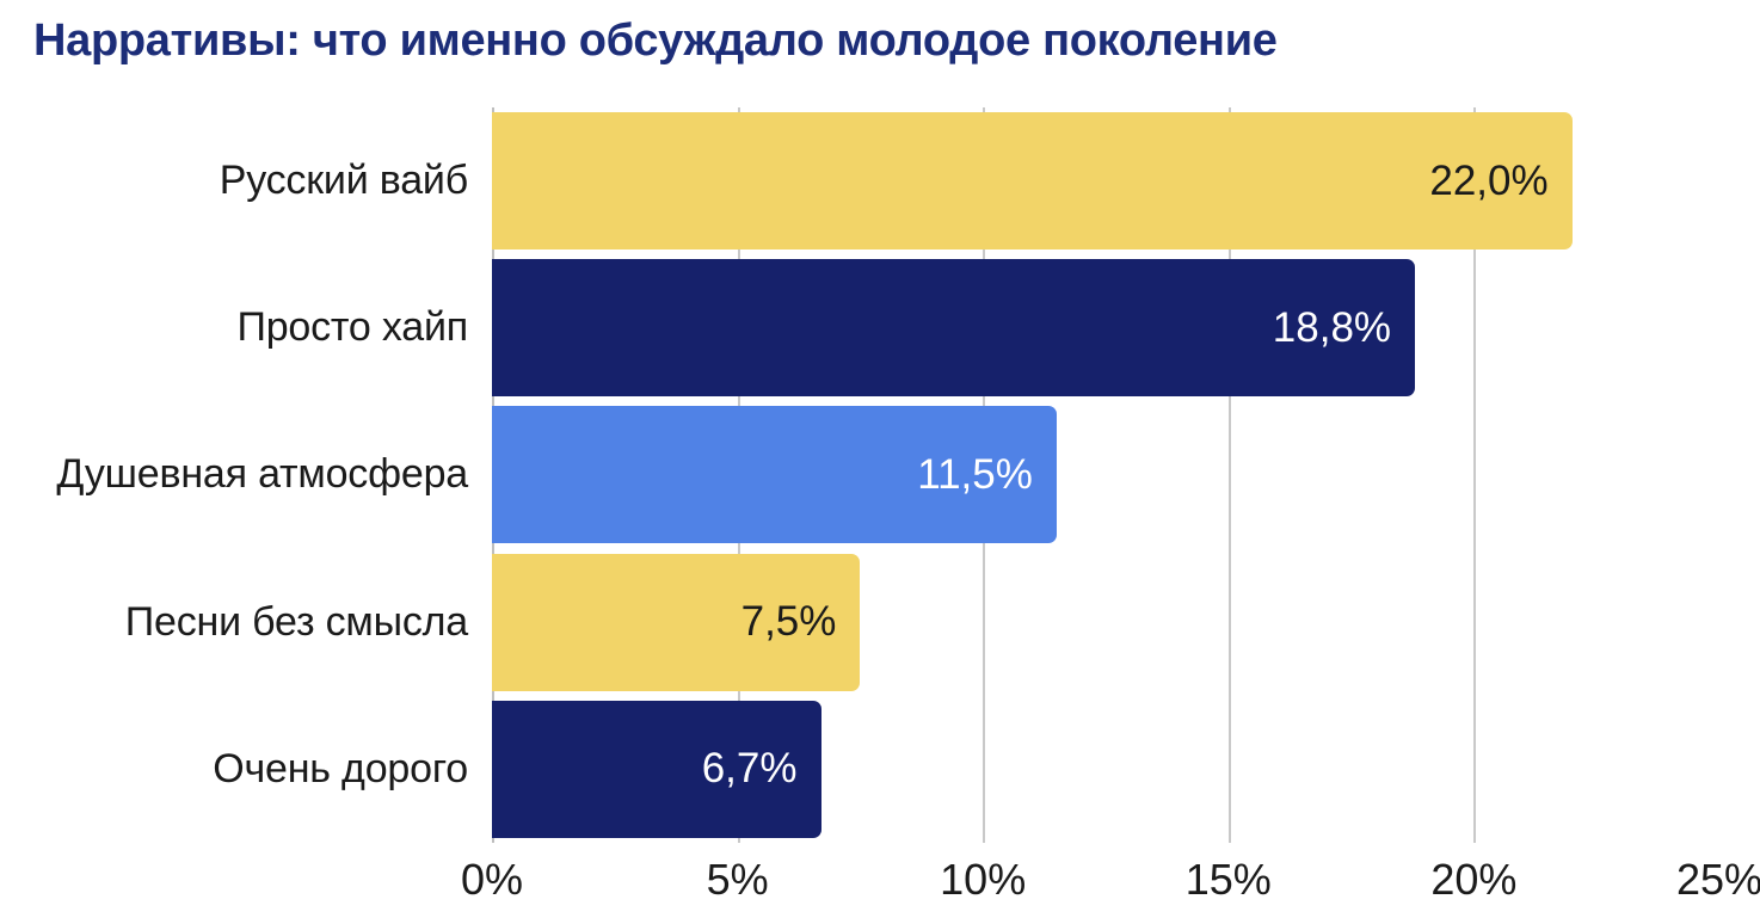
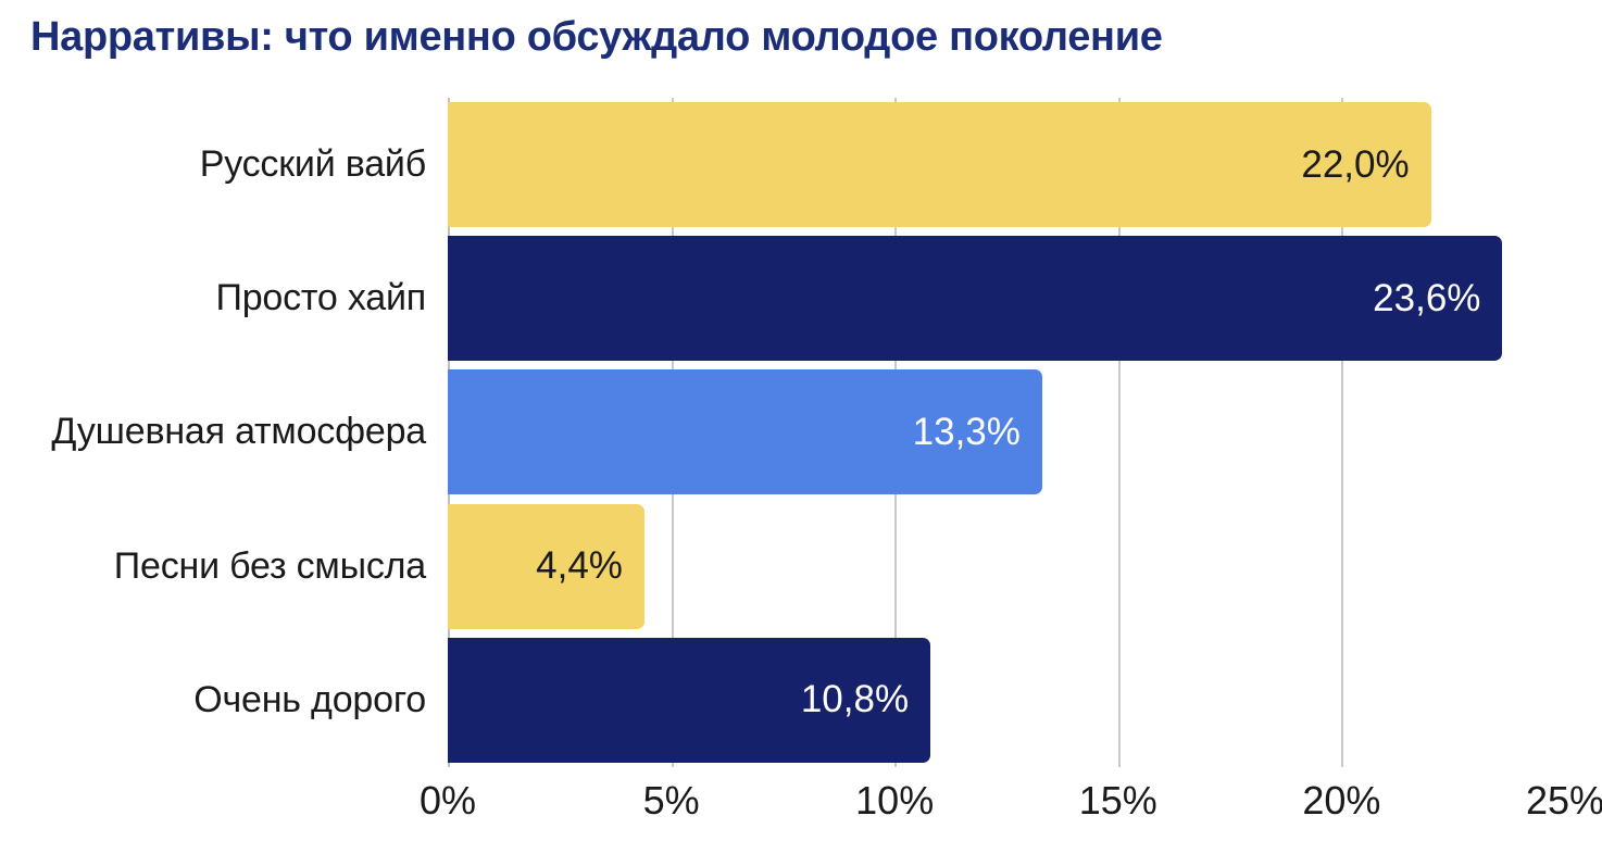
Просто хайп: 18,8% -> 23,6%
Душевная атмосфера: 11,5% -> 13,3%
Песни без смысла: 7,5% -> 4,4%
Очень дорого: 6,7% -> 10,8%
